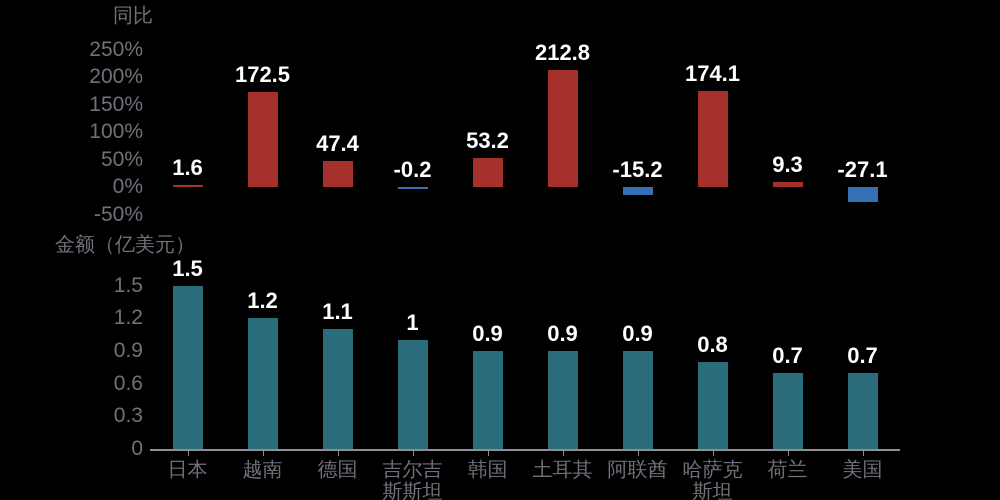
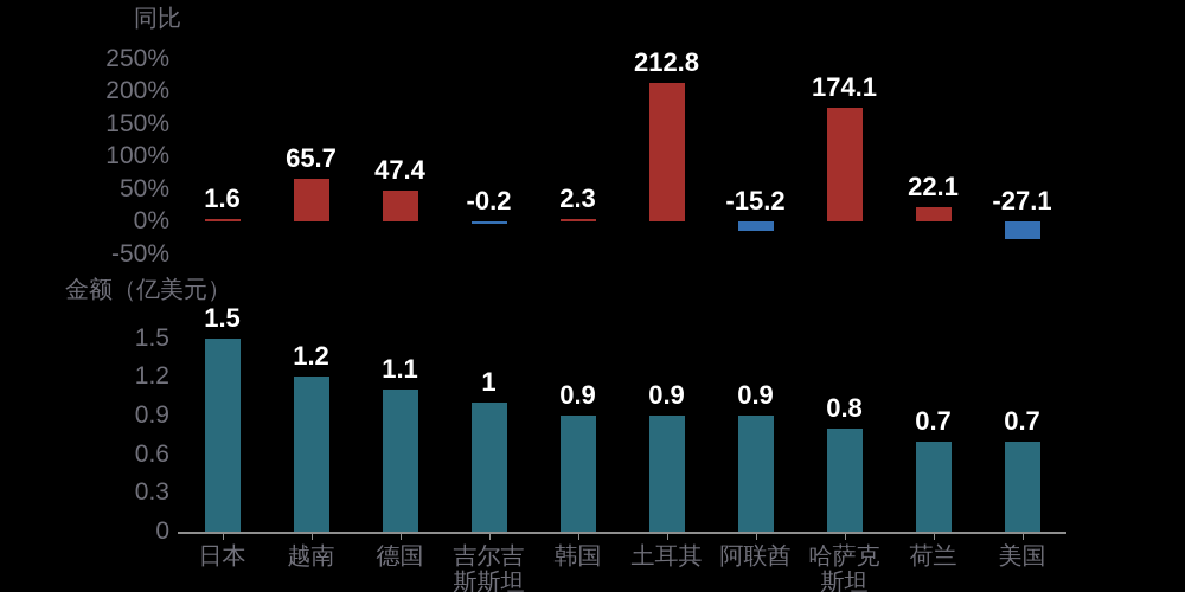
同比/越南: 172.5 -> 65.7
同比/韩国: 53.2 -> 2.3
同比/荷兰: 9.3 -> 22.1
